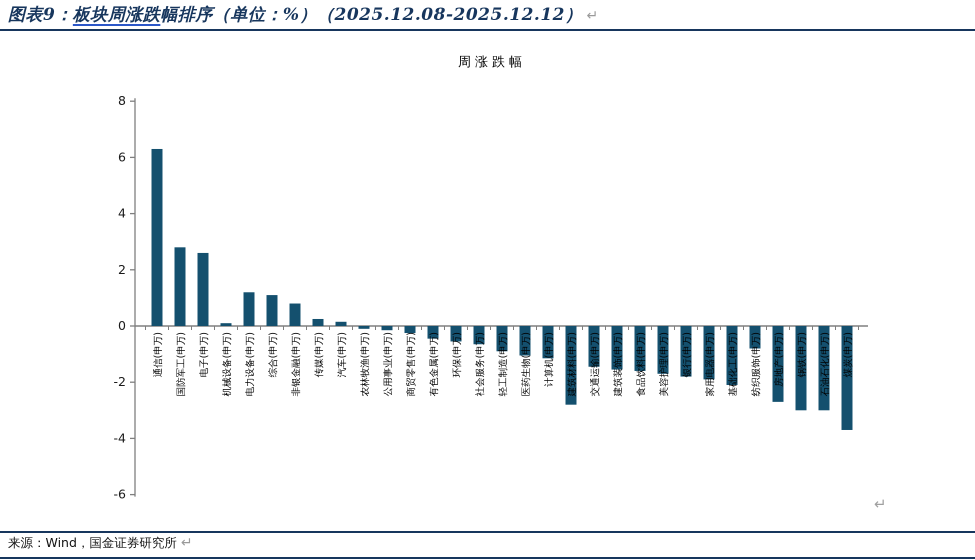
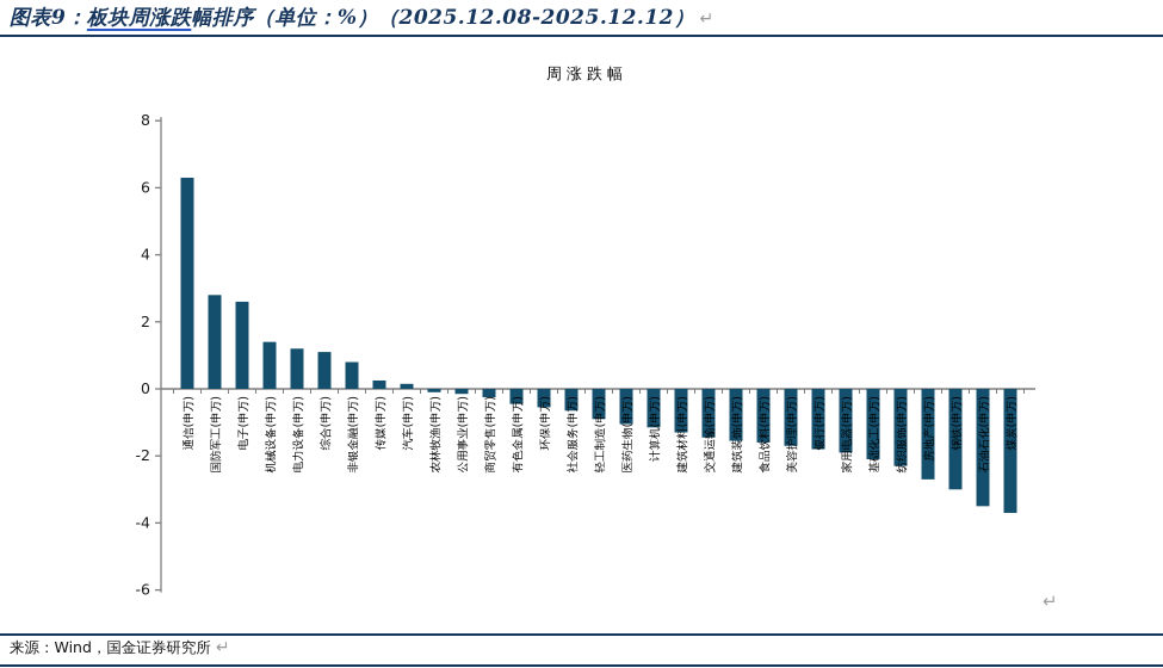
机械设备(申万): 0.1 -> 1.4
建筑材料(申万): -2.8 -> -1.3
纺织服饰(申万): -0.8 -> -2.3
石油石化(申万): -3.0 -> -3.5
